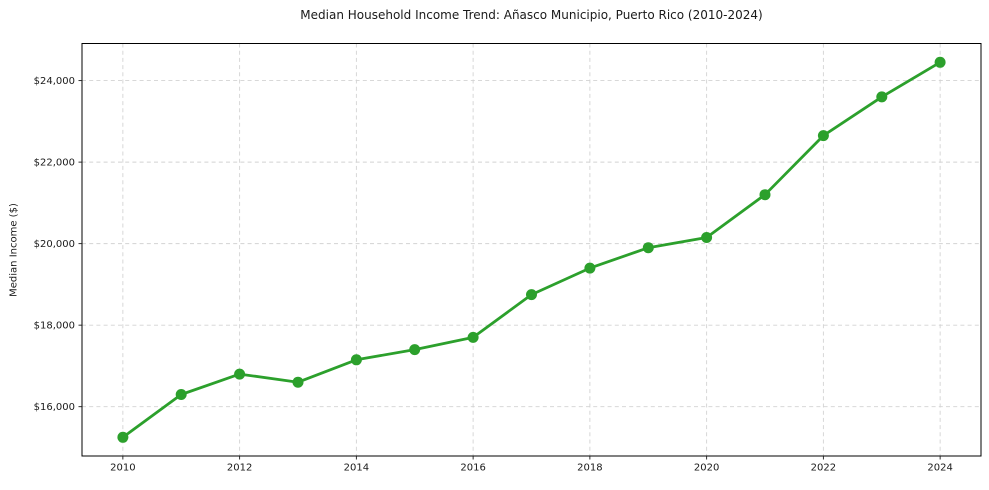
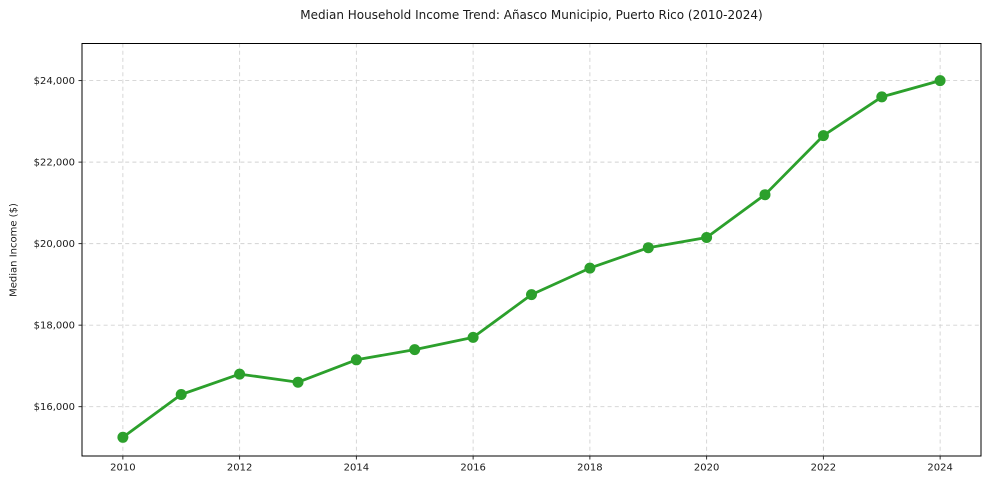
2024: $24400 -> $24000
